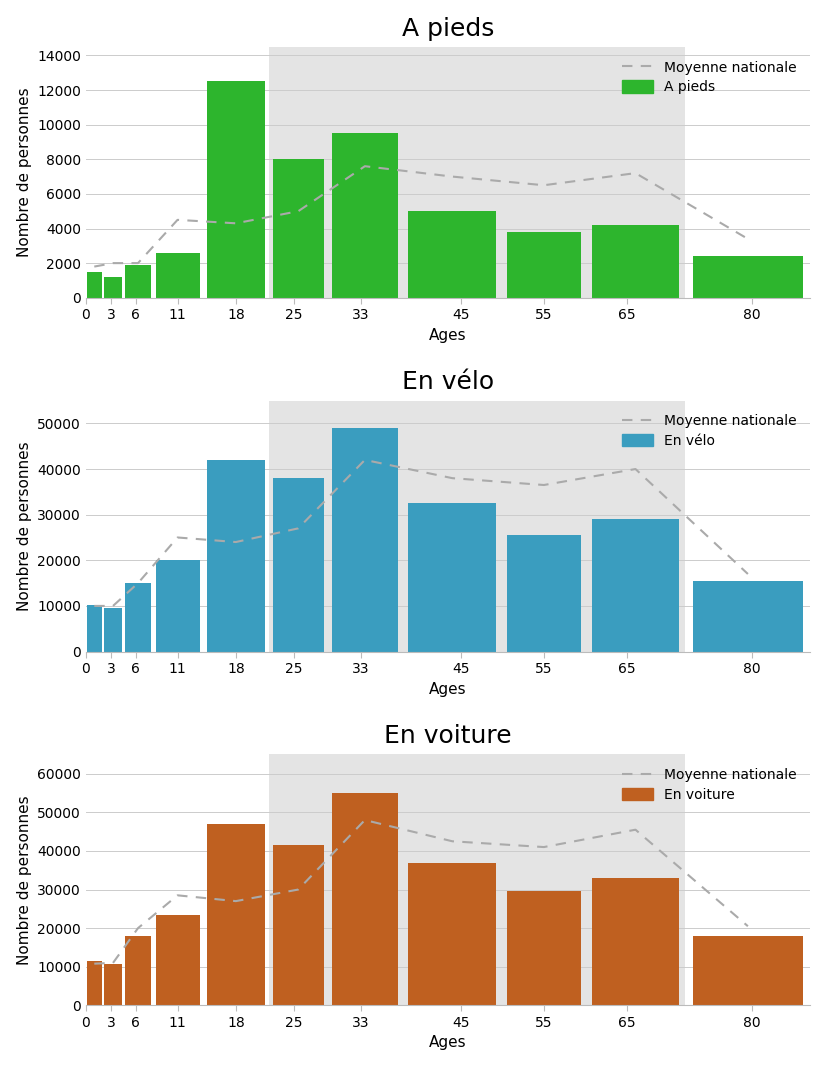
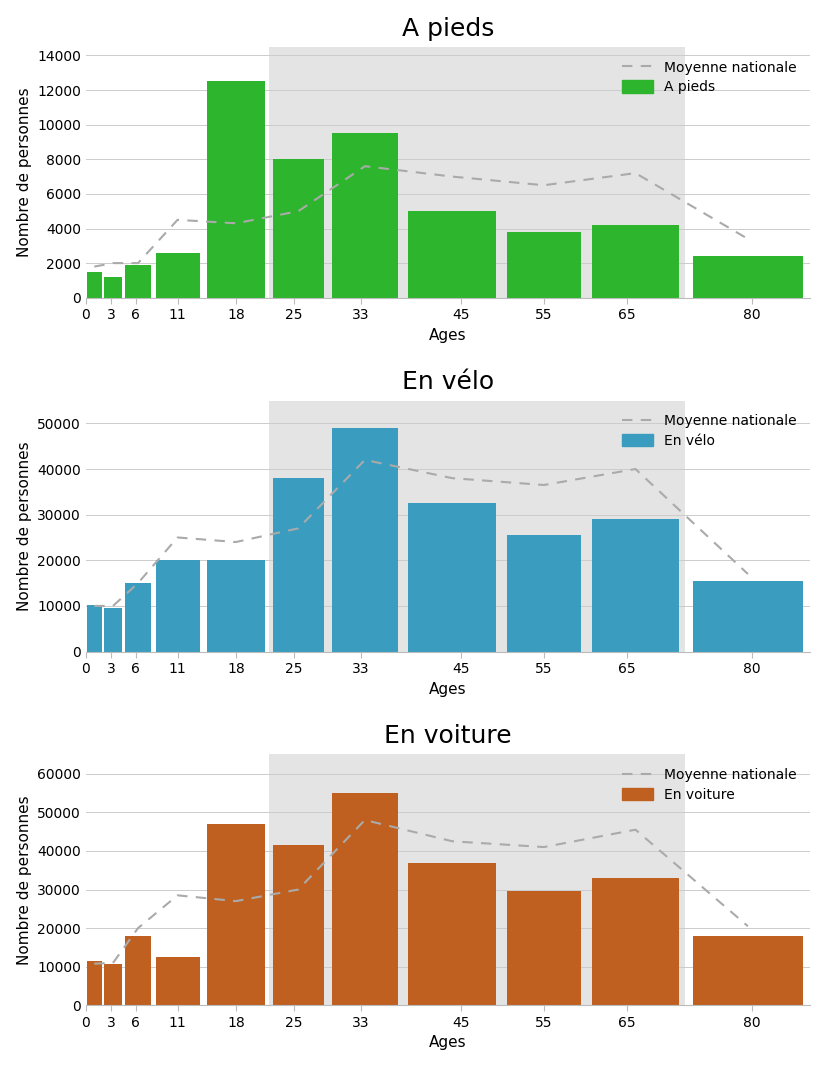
En vélo/En vélo/18: 42000 -> 20000
En voiture/En voiture/11: 23500 -> 12500
